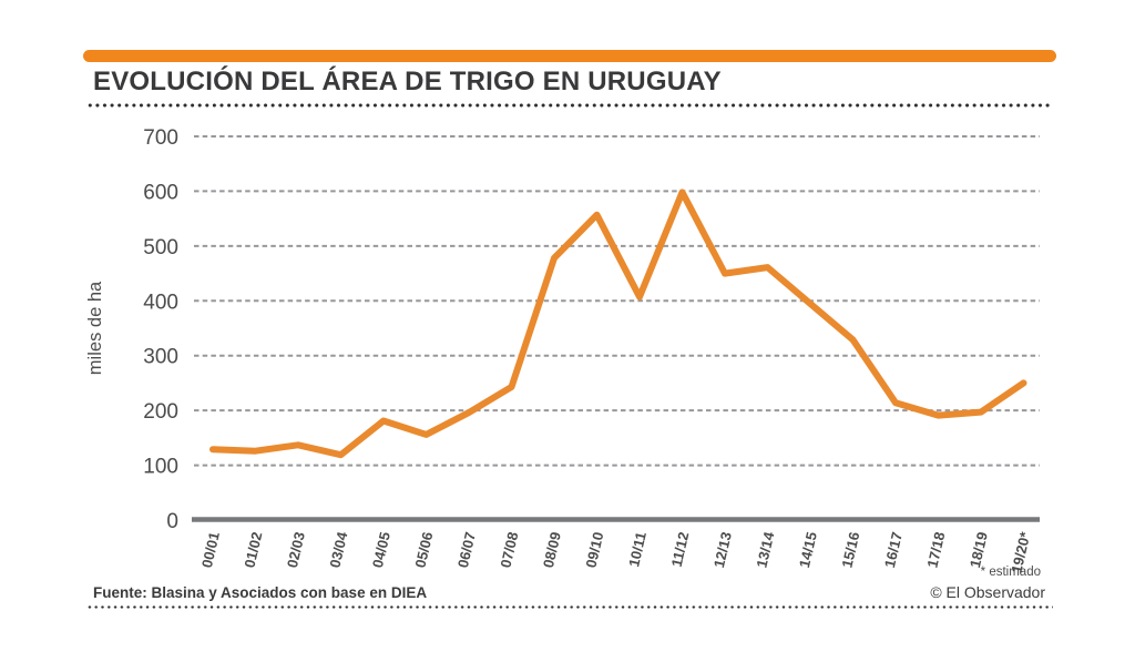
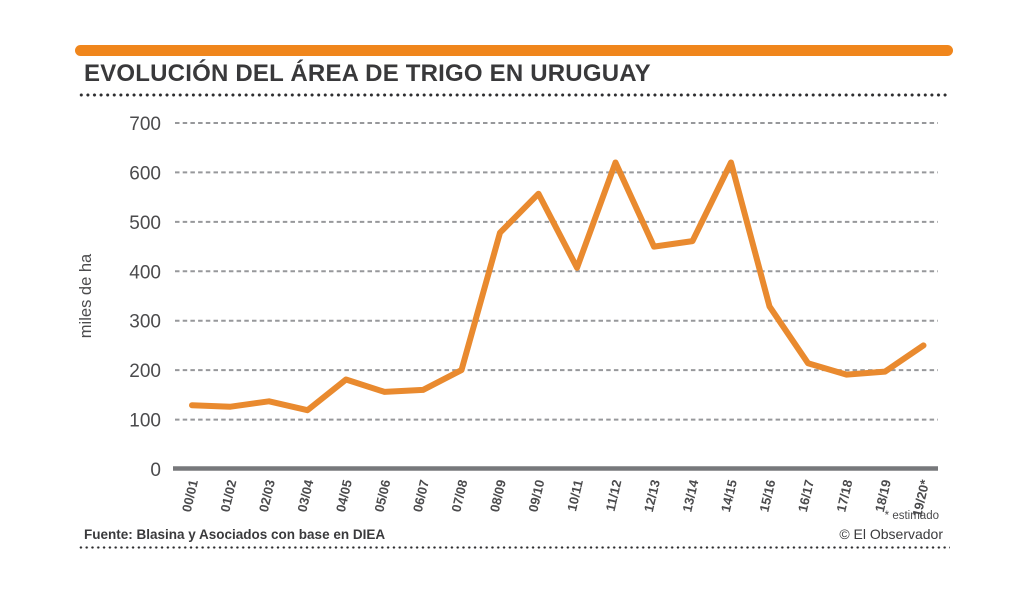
06/07: 200 -> 160
07/08: 240 -> 200
11/12: 600 -> 620
14/15: 400 -> 620
